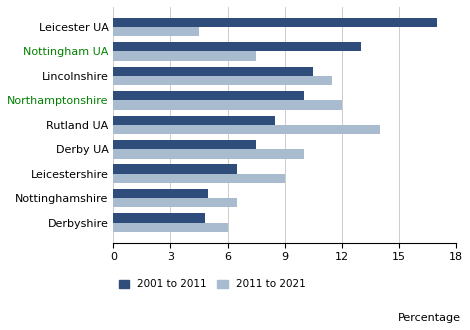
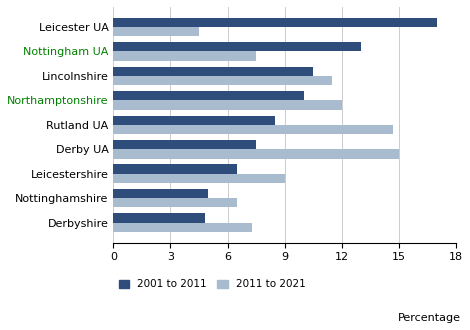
2011 to 2021/Rutland UA: 14.0 -> 14.7
2011 to 2021/Derby UA: 10.0 -> 15.0
2011 to 2021/Derbyshire: 6.0 -> 7.3
